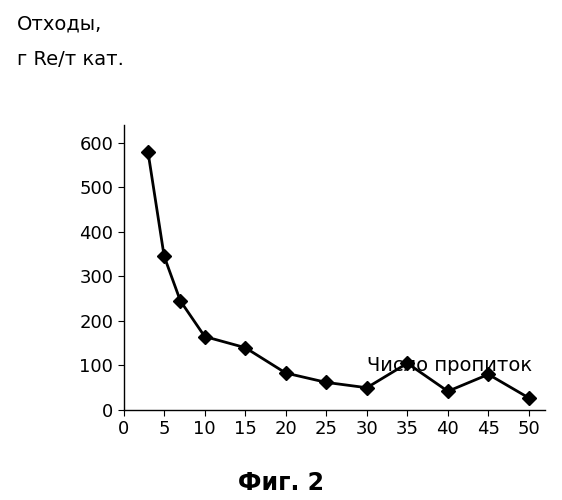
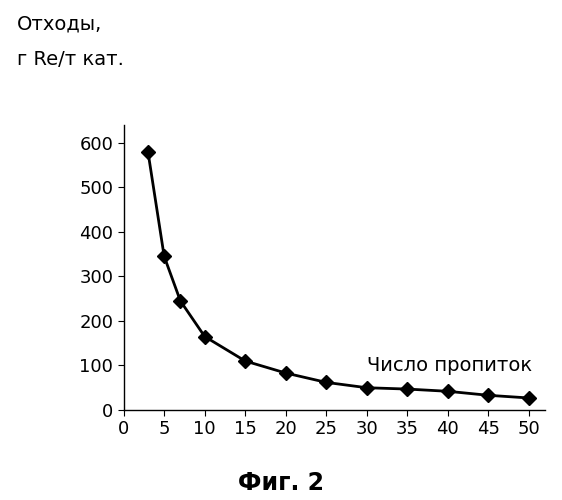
15: 140 -> 110
35: 105 -> 47
45: 80 -> 33
